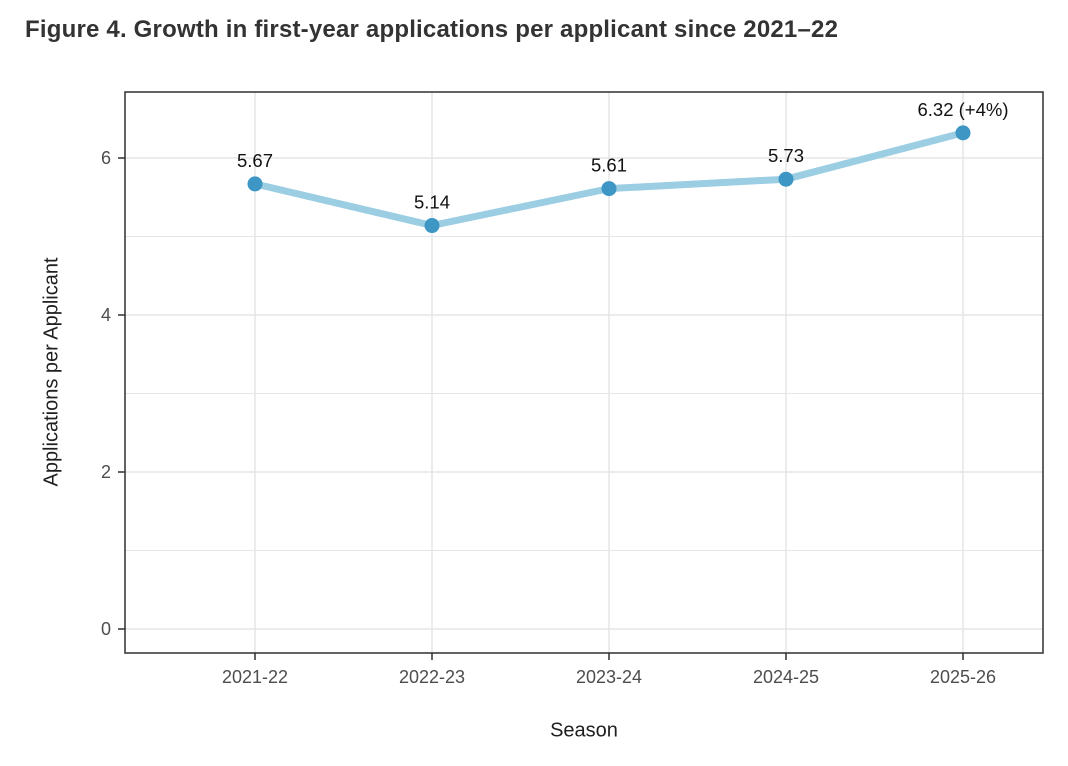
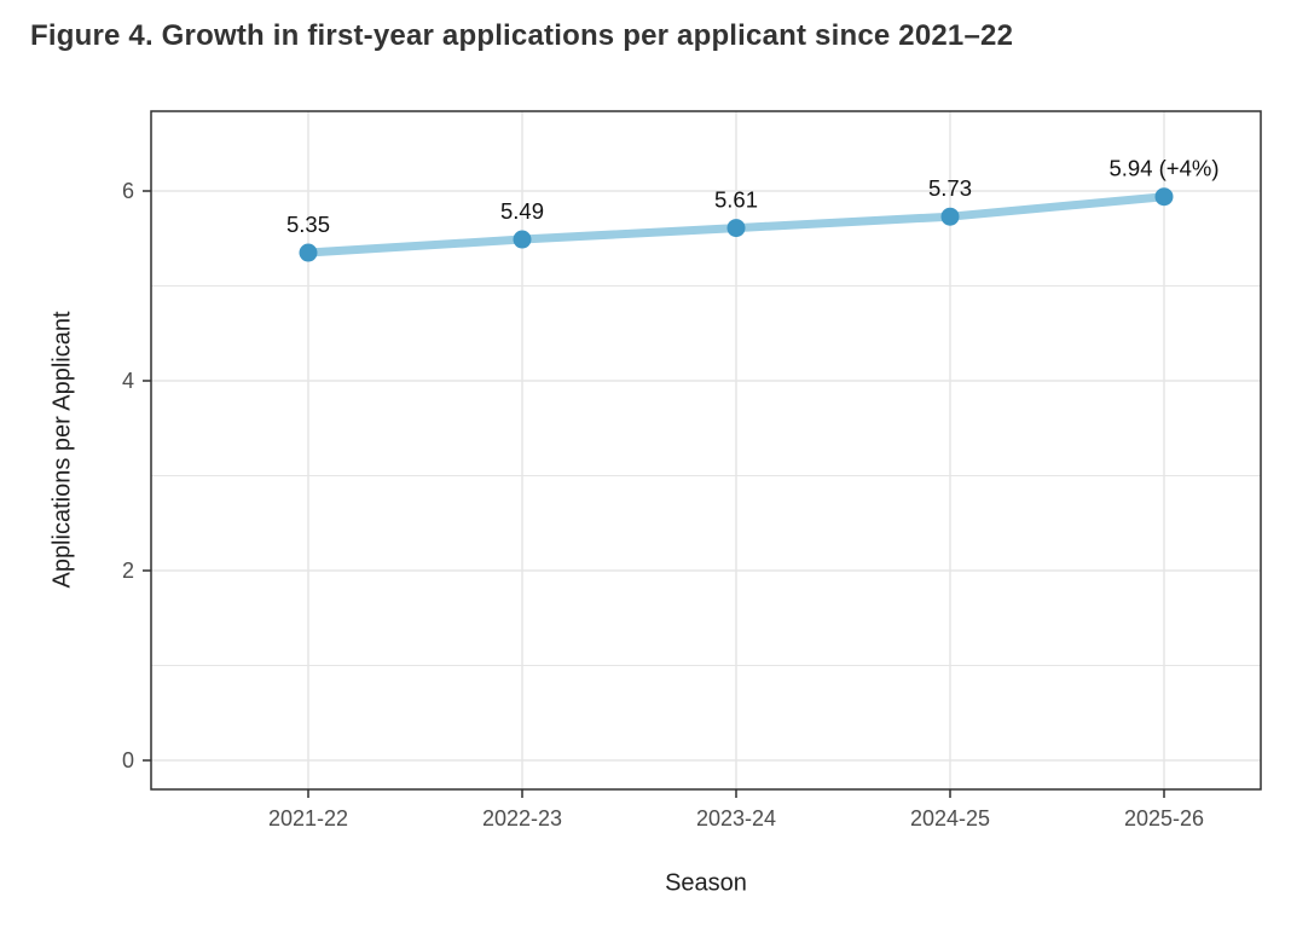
2021-22: 5.67 -> 5.35
2022-23: 5.14 -> 5.49
2025-26: 6.32 -> 5.94
